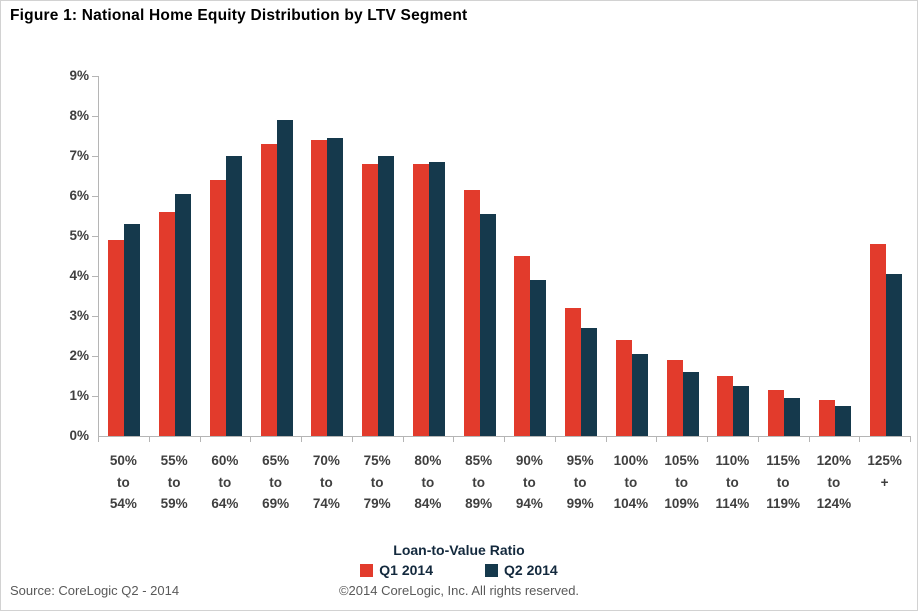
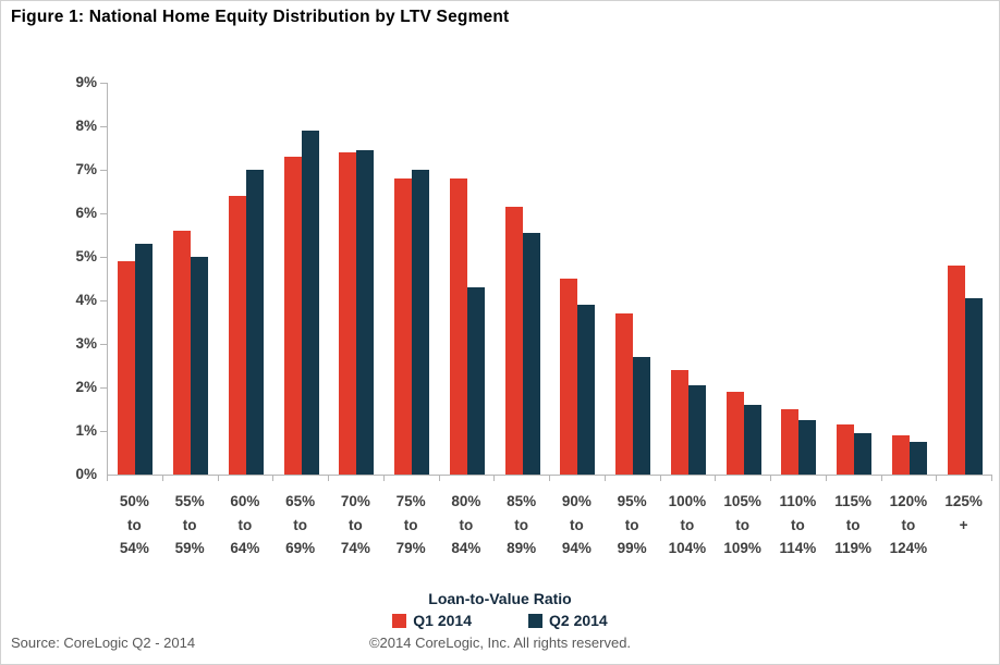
Q2 2014/55% to 59%: 6.0% -> 5.0%
Q2 2014/80% to 84%: 6.8% -> 4.3%
Q1 2014/95% to 99%: 3.2% -> 3.7%
